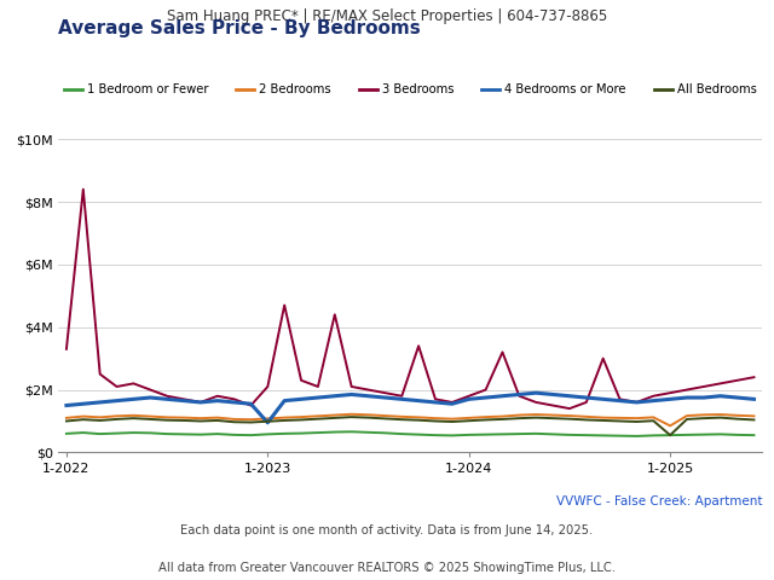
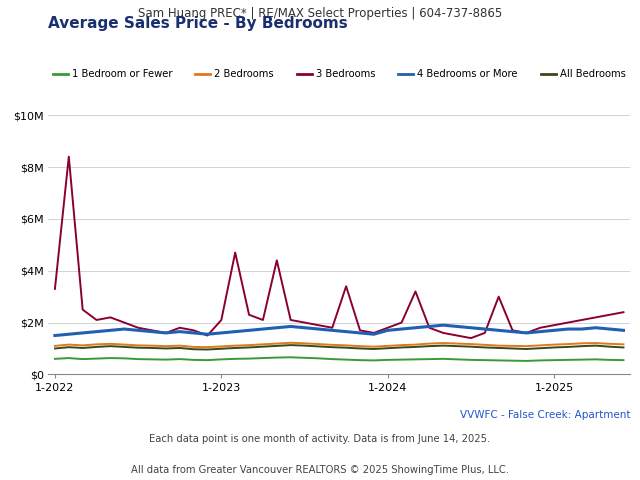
4 Bedrooms or More/1-2023: $0.95M -> $1.60M
2 Bedrooms/1-2025: $0.85M -> $1.15M
All Bedrooms/1-2025: $0.55M -> $1.04M
